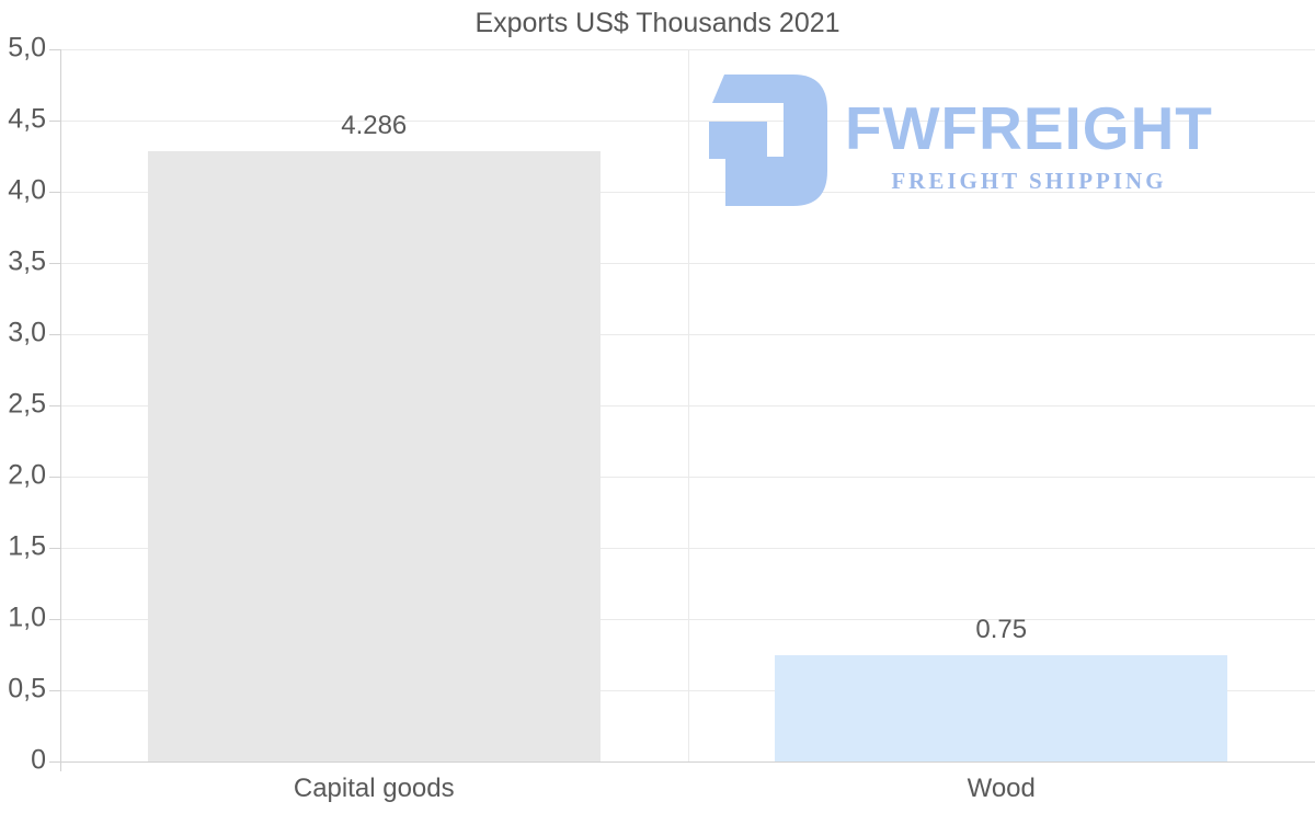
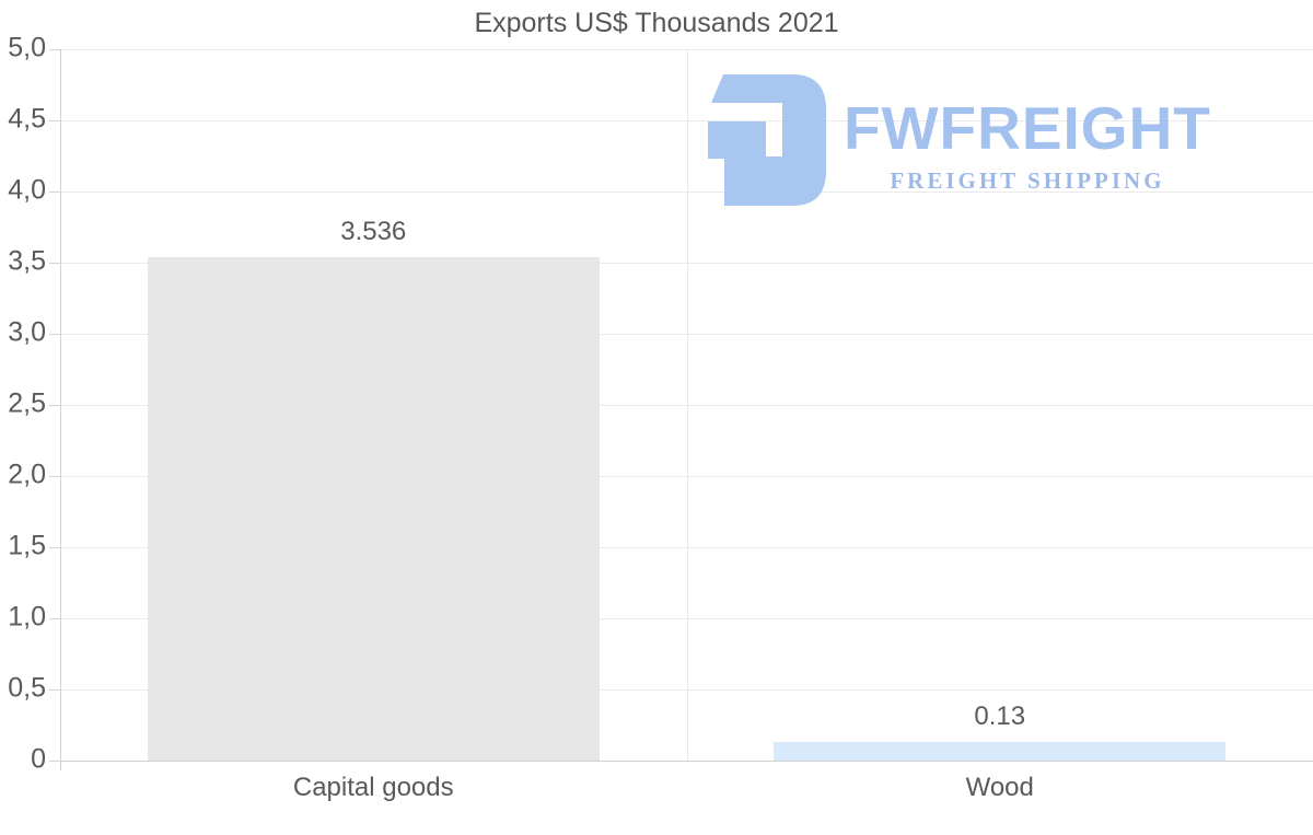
Capital goods: 4.286 -> 3.536
Wood: 0.75 -> 0.13
